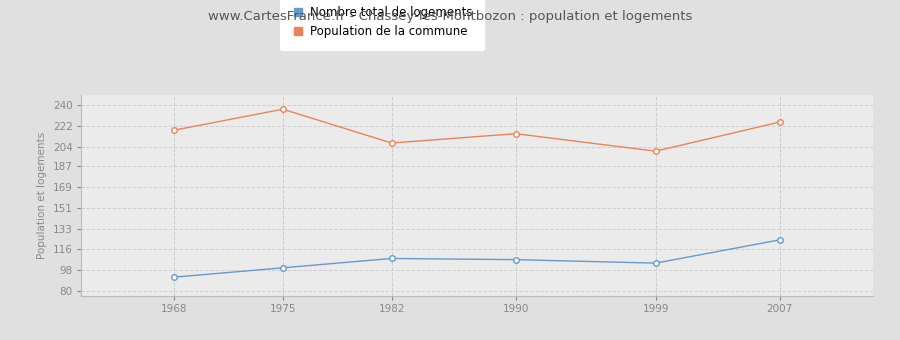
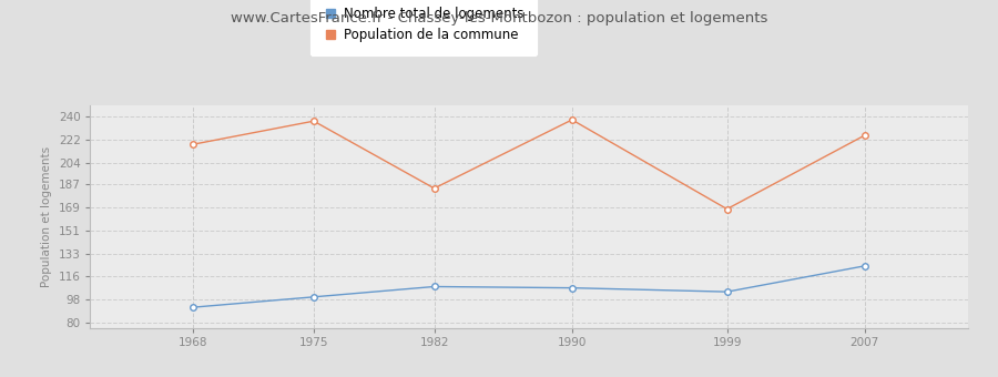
Population de la commune/1982: 207 -> 184
Population de la commune/1990: 215 -> 237
Population de la commune/1999: 200 -> 168
